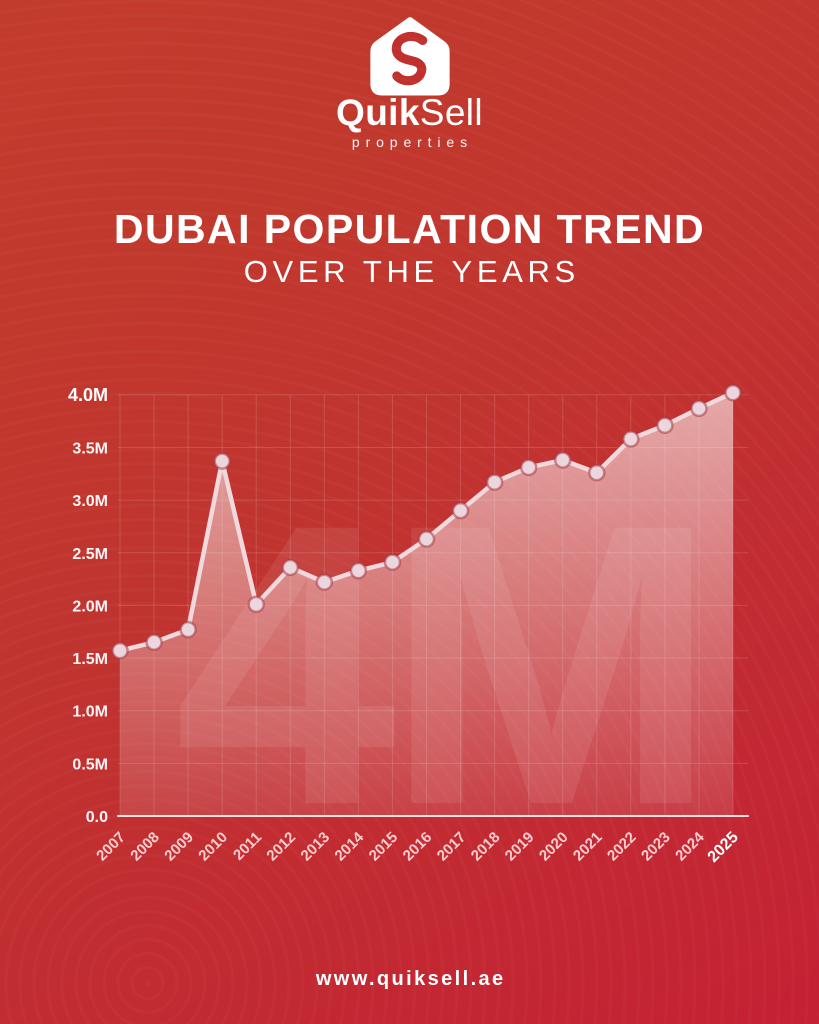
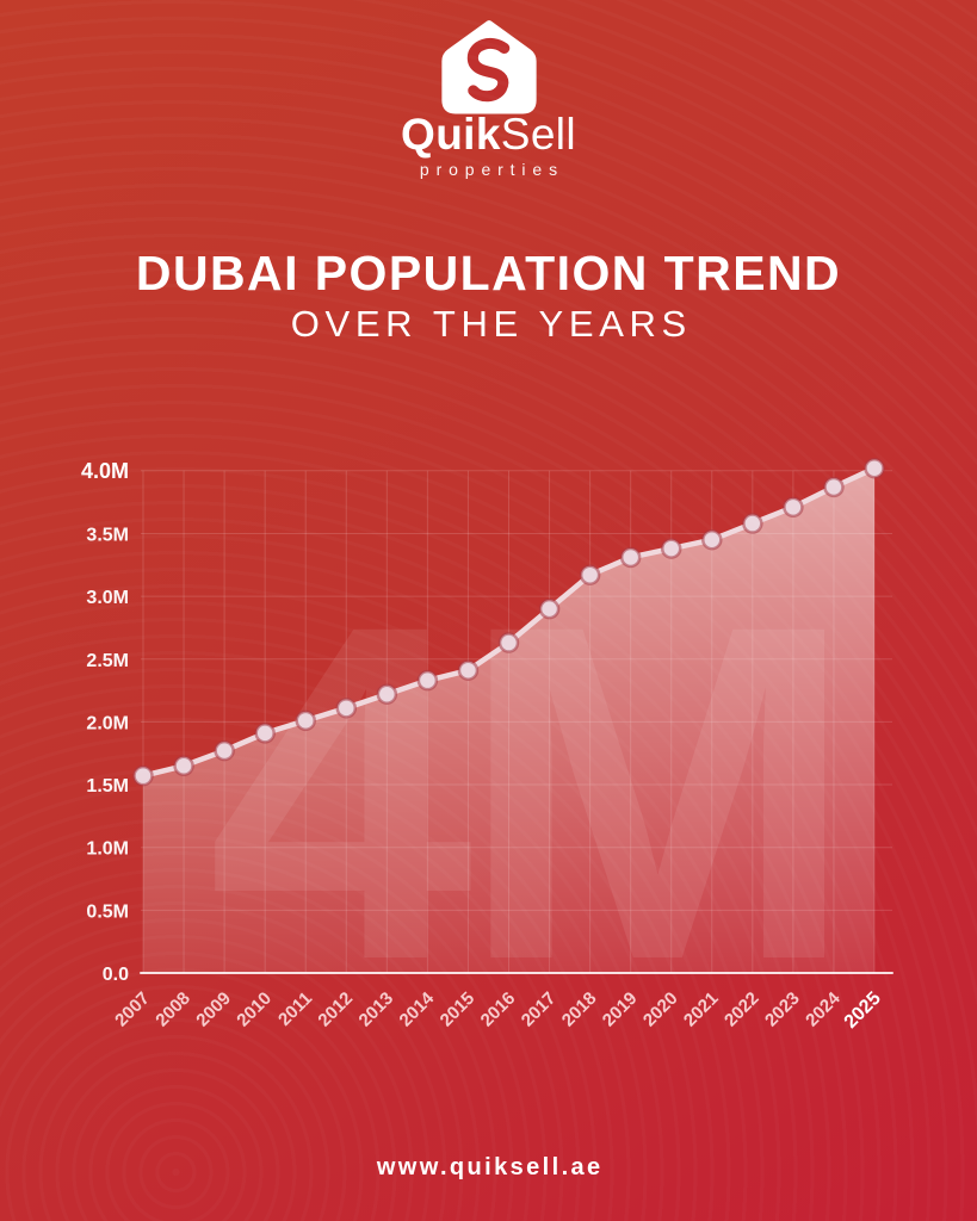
2010: 3.37M -> 1.91M
2012: 2.36M -> 2.11M
2021: 3.26M -> 3.45M
